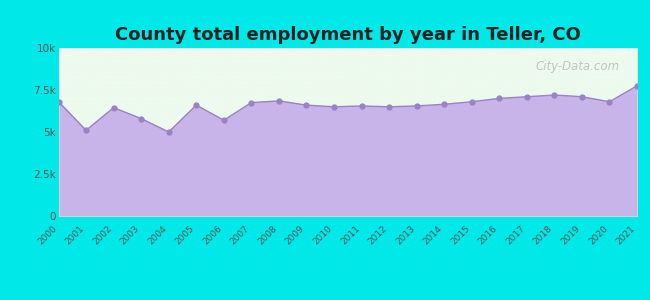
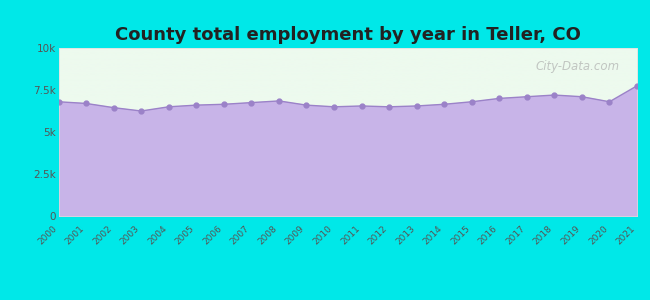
2001: 5.1k -> 6.7k
2003: 5.8k -> 6.2k
2004: 5.0k -> 6.5k
2006: 5.7k -> 6.6k
